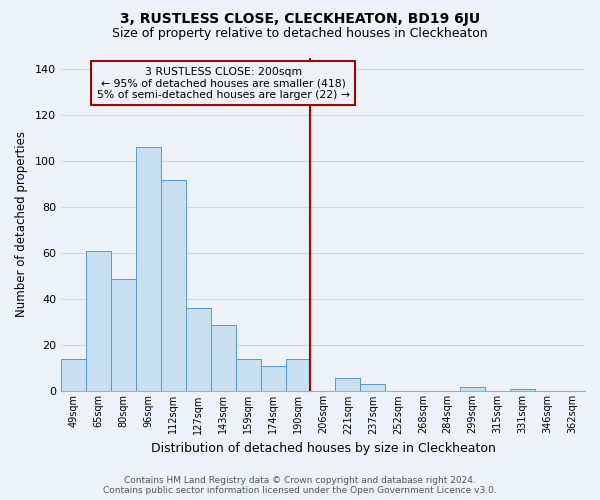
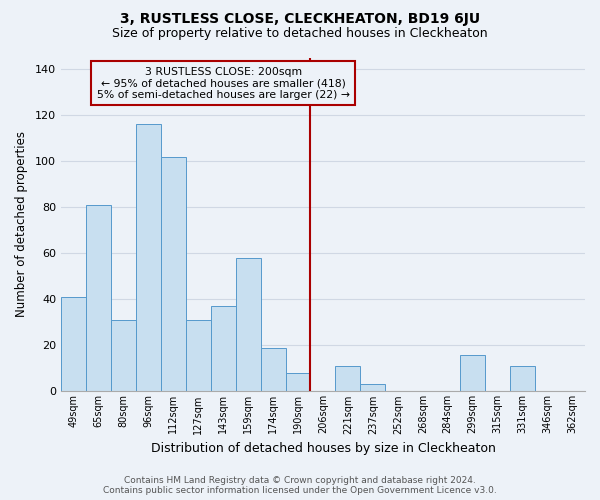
49sqm: 14 -> 41
65sqm: 61 -> 81
80sqm: 49 -> 31
96sqm: 106 -> 116
112sqm: 92 -> 102
127sqm: 36 -> 31
143sqm: 29 -> 37
159sqm: 14 -> 58
174sqm: 11 -> 19
190sqm: 14 -> 8
221sqm: 6 -> 11
299sqm: 2 -> 16
331sqm: 1 -> 11
